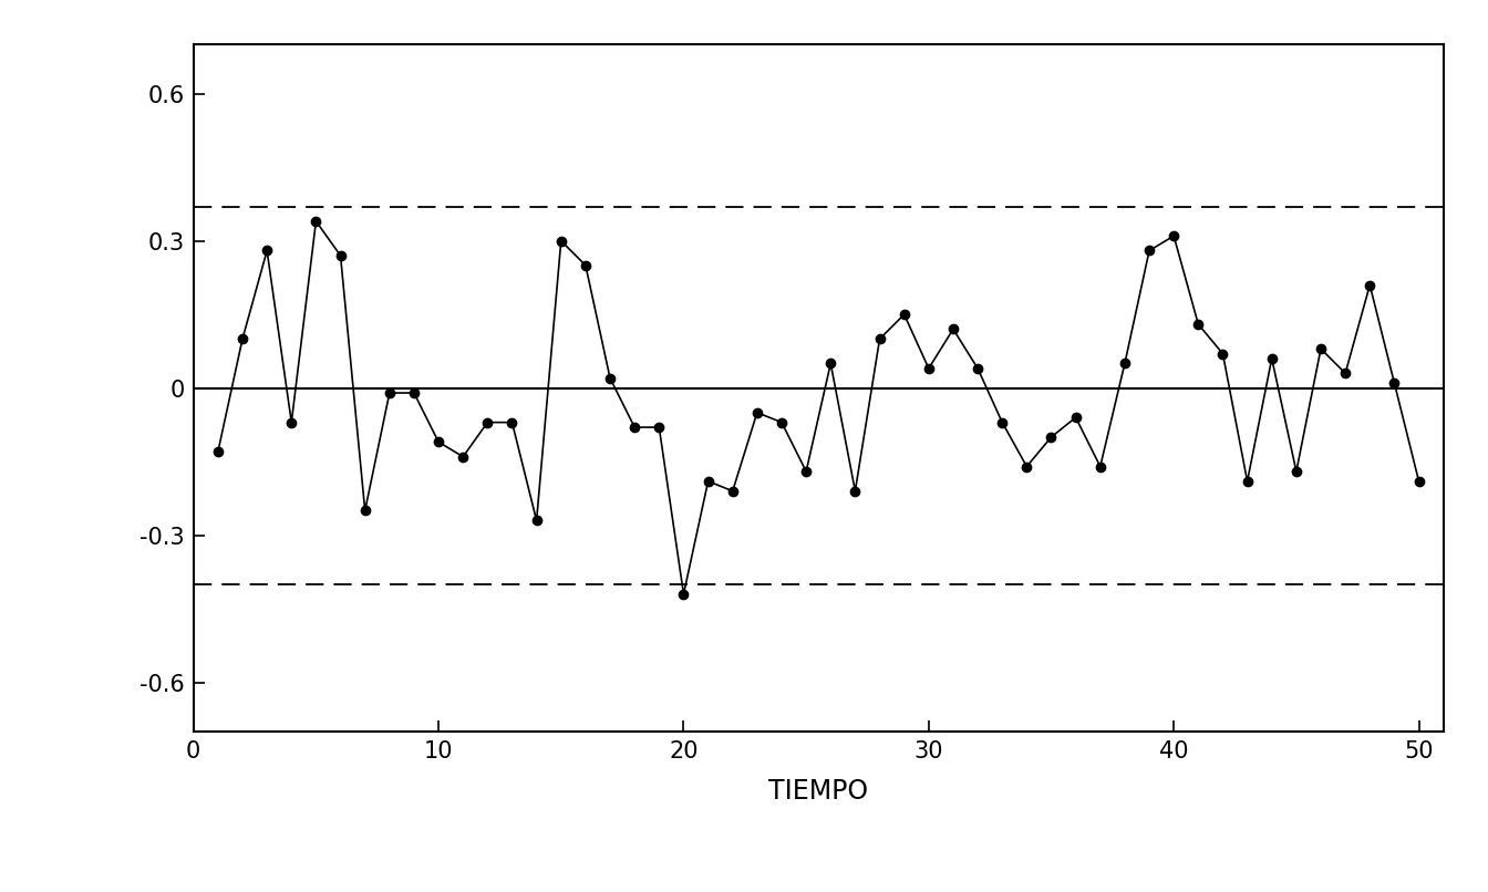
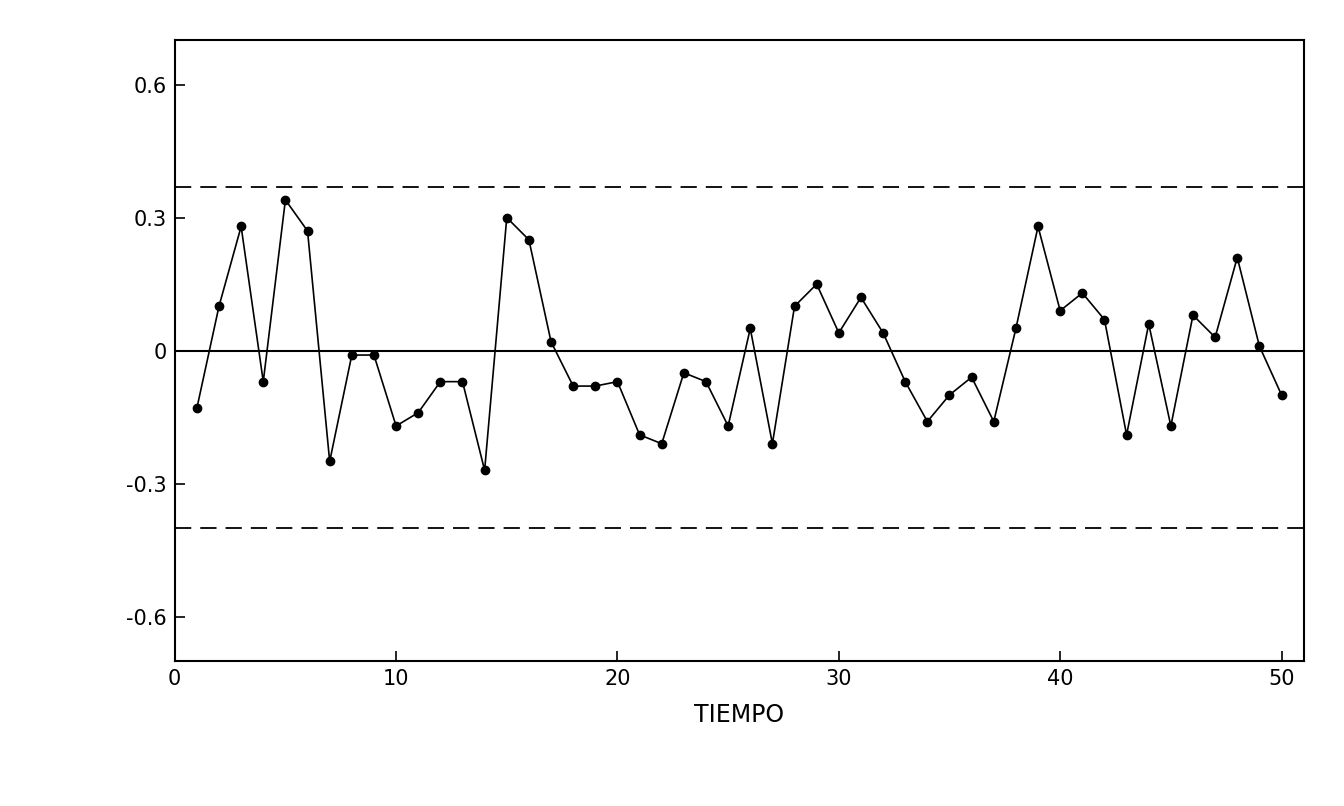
10: -0.11 -> -0.17
20: -0.42 -> -0.07
40: 0.31 -> 0.09
50: -0.19 -> -0.10
